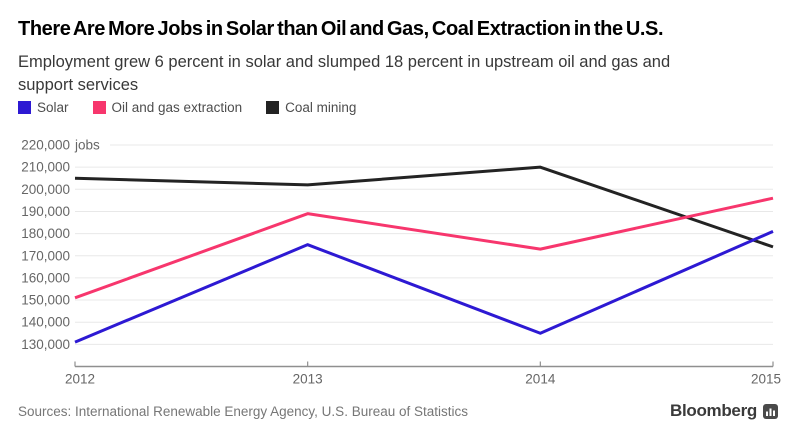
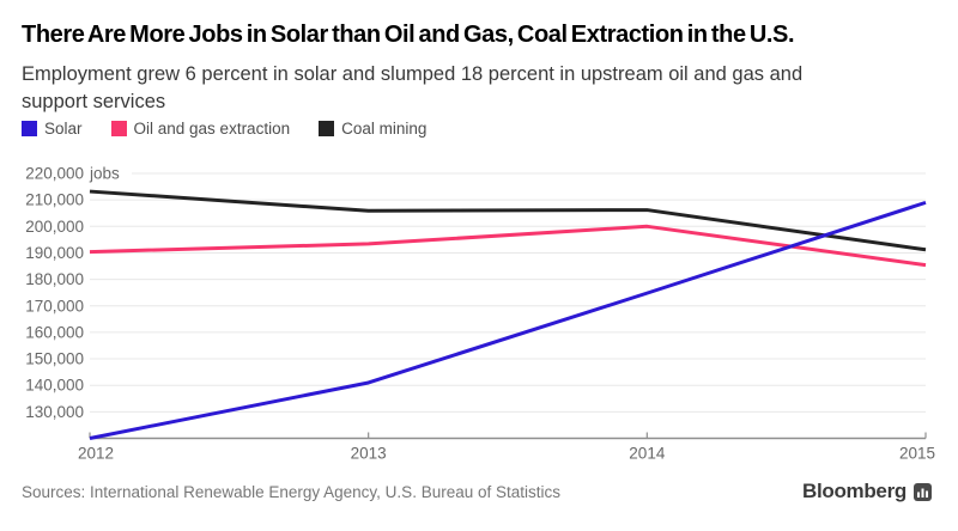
Solar/2012: 131000 -> 120000
Oil and gas extraction/2012: 151000 -> 190000
Coal mining/2012: 205000 -> 213000
Solar/2013: 175000 -> 141000
Oil and gas extraction/2013: 189000 -> 193000
Coal mining/2013: 202000 -> 206000
Solar/2014: 135000 -> 175000
Oil and gas extraction/2014: 173000 -> 200000
Coal mining/2014: 210000 -> 206000
Solar/2015: 181000 -> 209000
Oil and gas extraction/2015: 196000 -> 185000
Coal mining/2015: 174000 -> 191000
